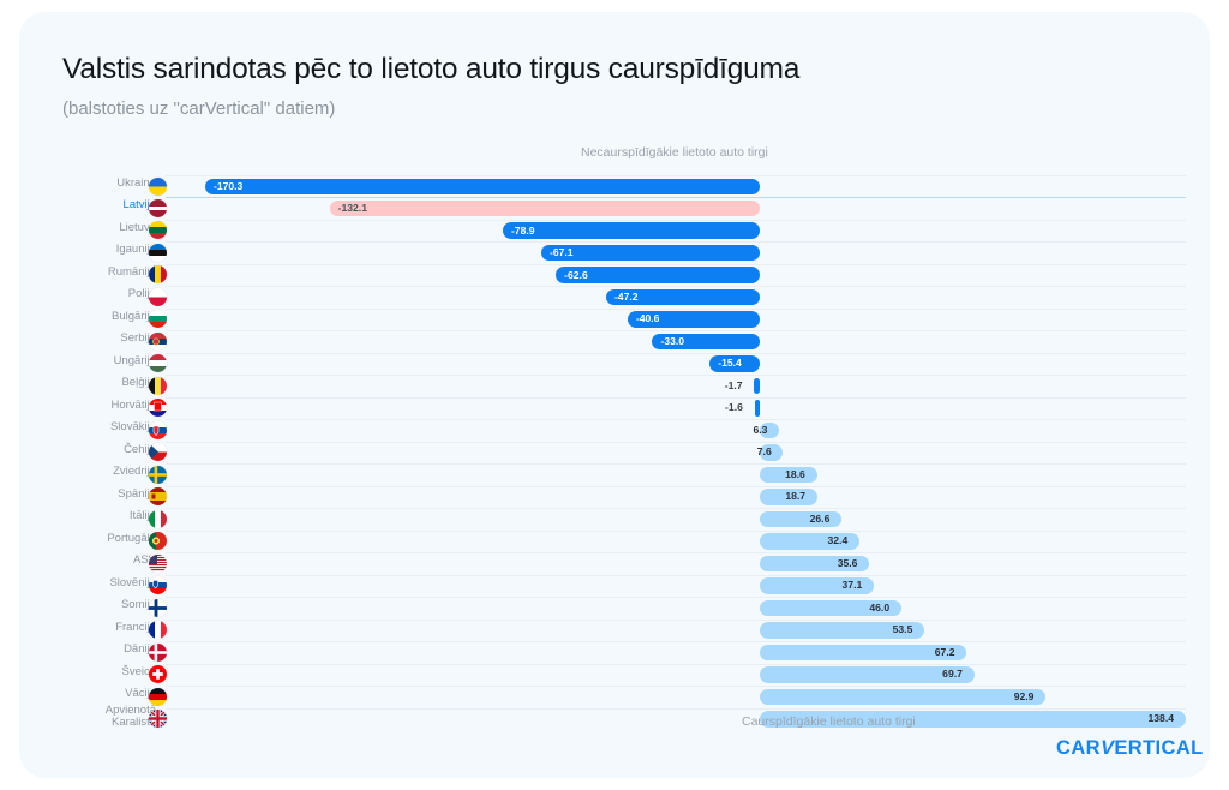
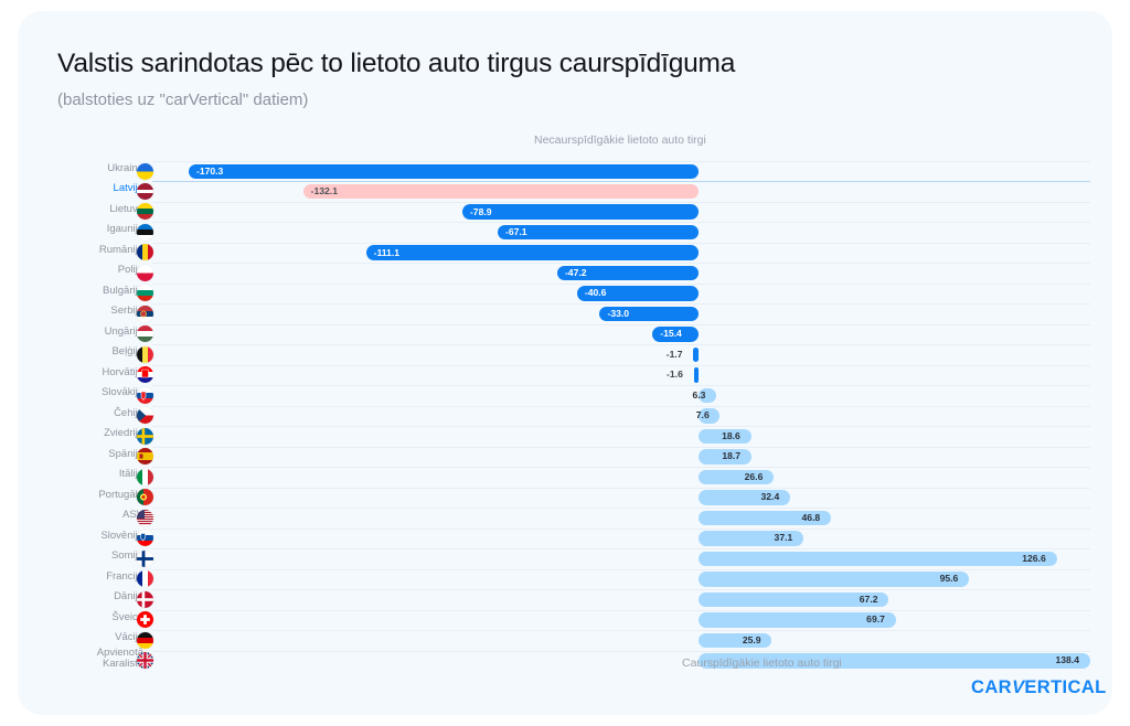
Rumānija: -62.6 -> -111.1
ASV: 35.6 -> 46.8
Somija: 46.0 -> 126.6
Francija: 53.5 -> 95.6
Vācija: 92.9 -> 25.9
